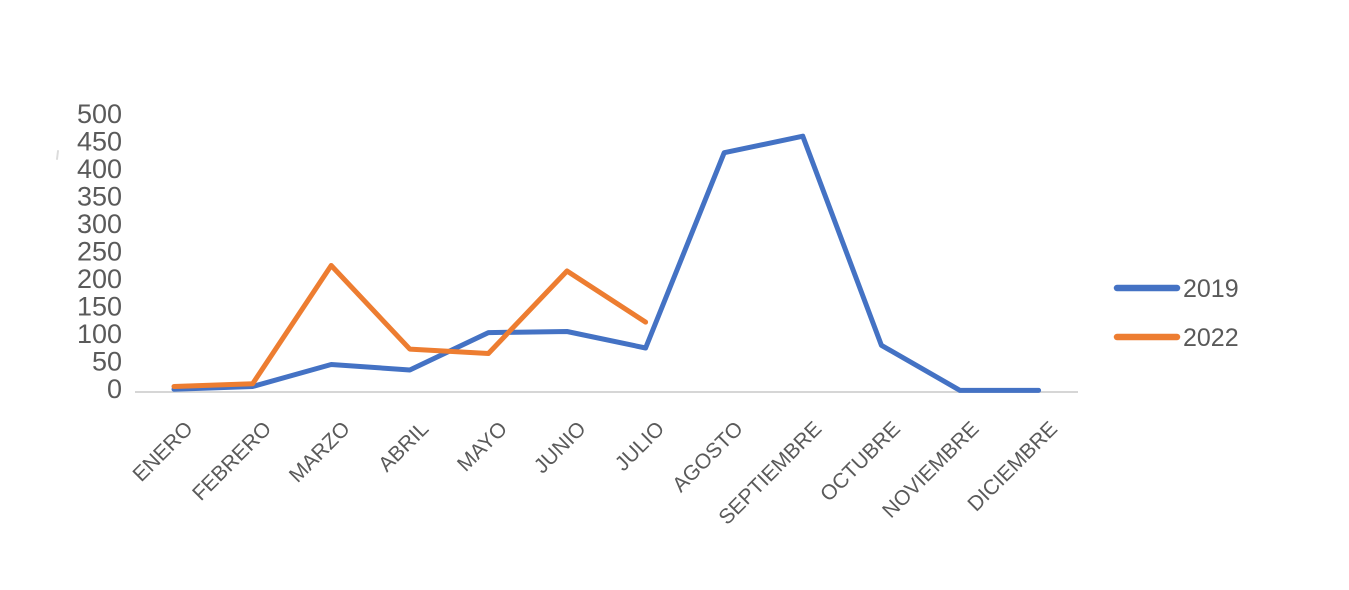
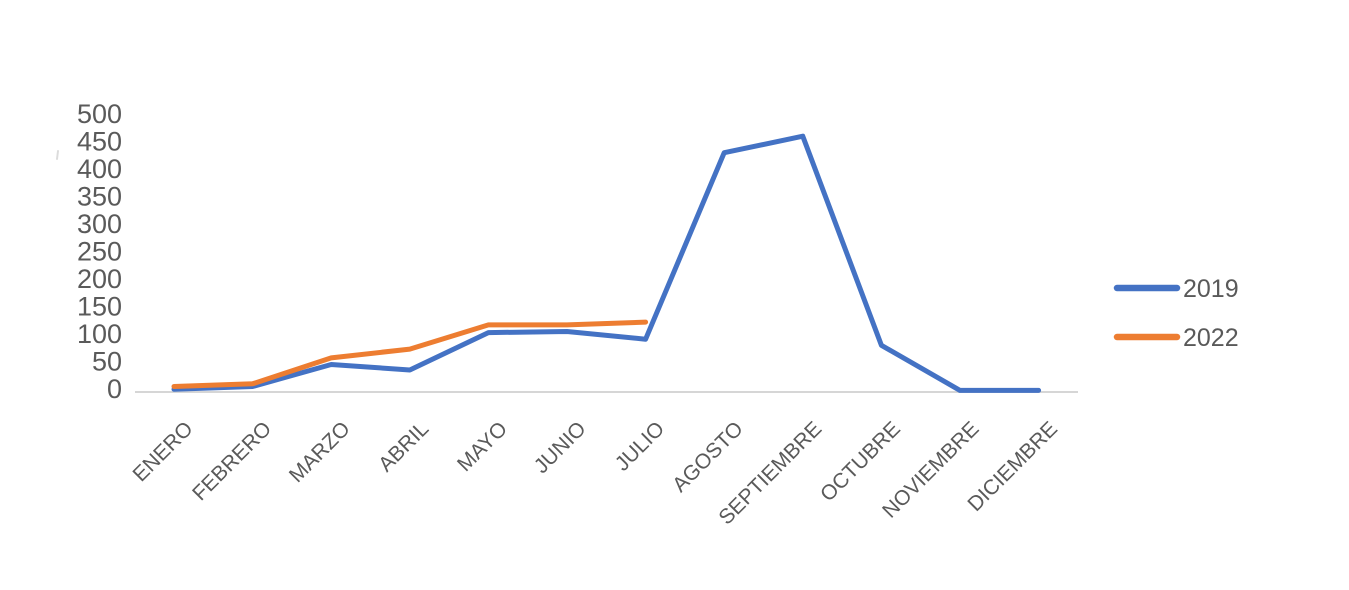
2022/MARZO: 230 -> 60
2022/MAYO: 70 -> 120
2022/JUNIO: 220 -> 120
2019/JULIO: 80 -> 100
